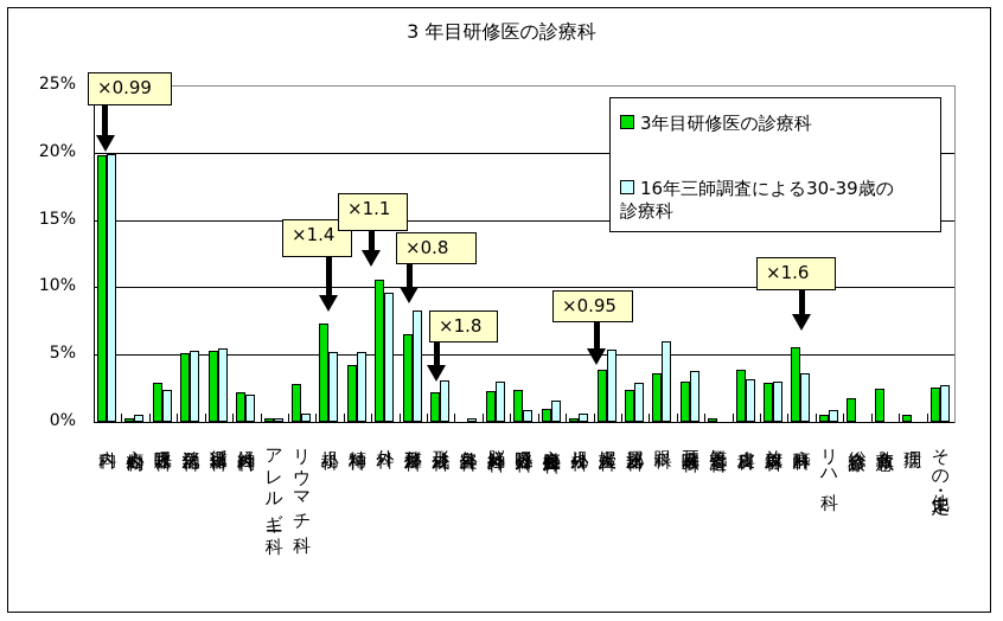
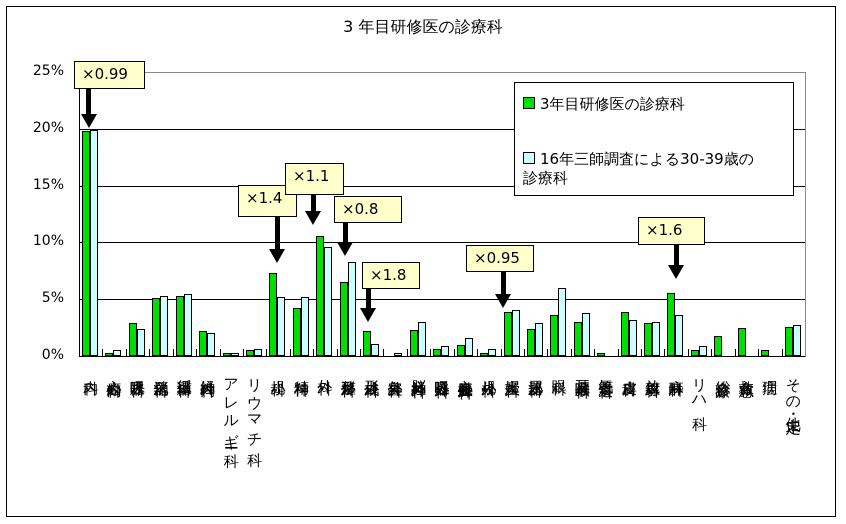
3年目研修医の診療科/リウマチ科: 2.7% -> 0.4%
16年三師調査による30-39歳の診療科/形成外科: 3.0% -> 1.0%
3年目研修医の診療科/呼吸器外科: 2.3% -> 0.5%
16年三師調査による30-39歳の診療科/産婦人科: 5.3% -> 4.0%
